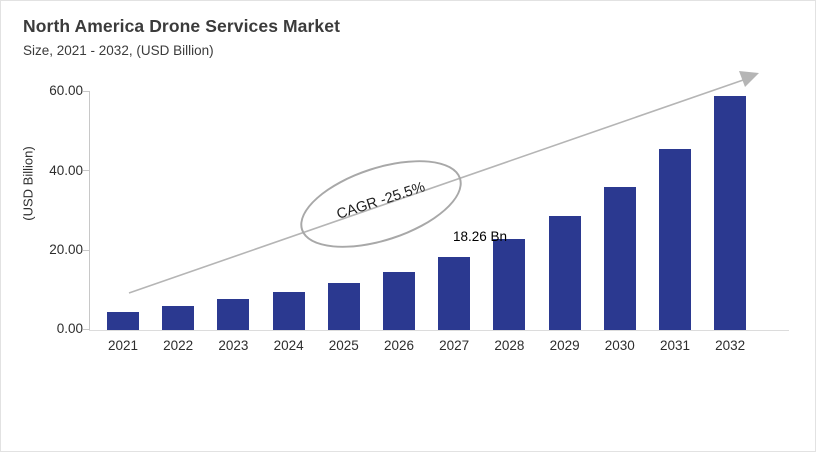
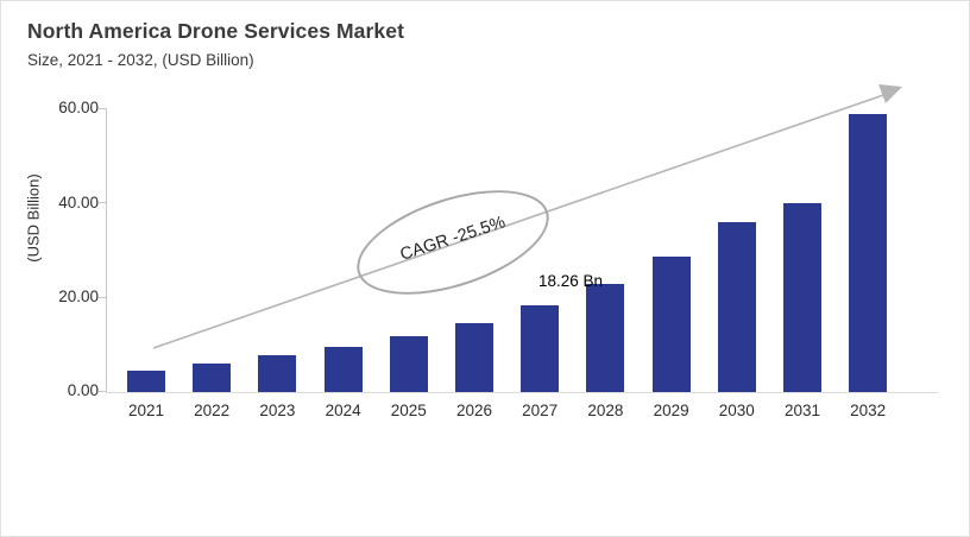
2031: 46 -> 40
